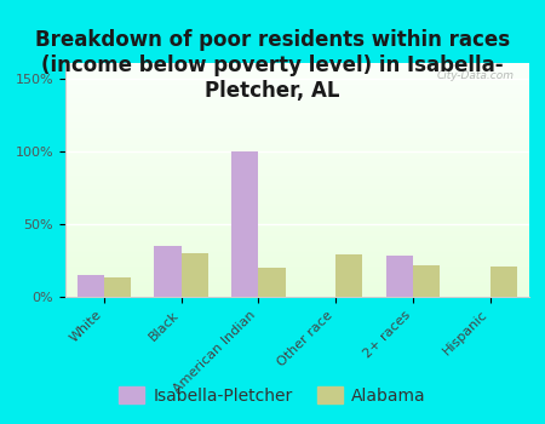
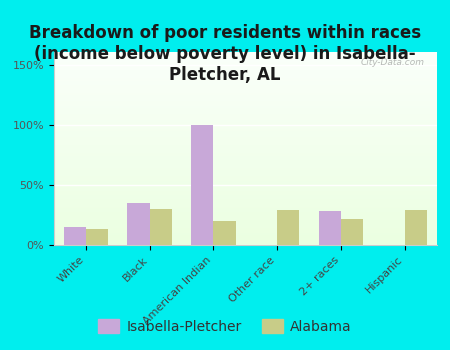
Alabama/Hispanic: 21% -> 29%
